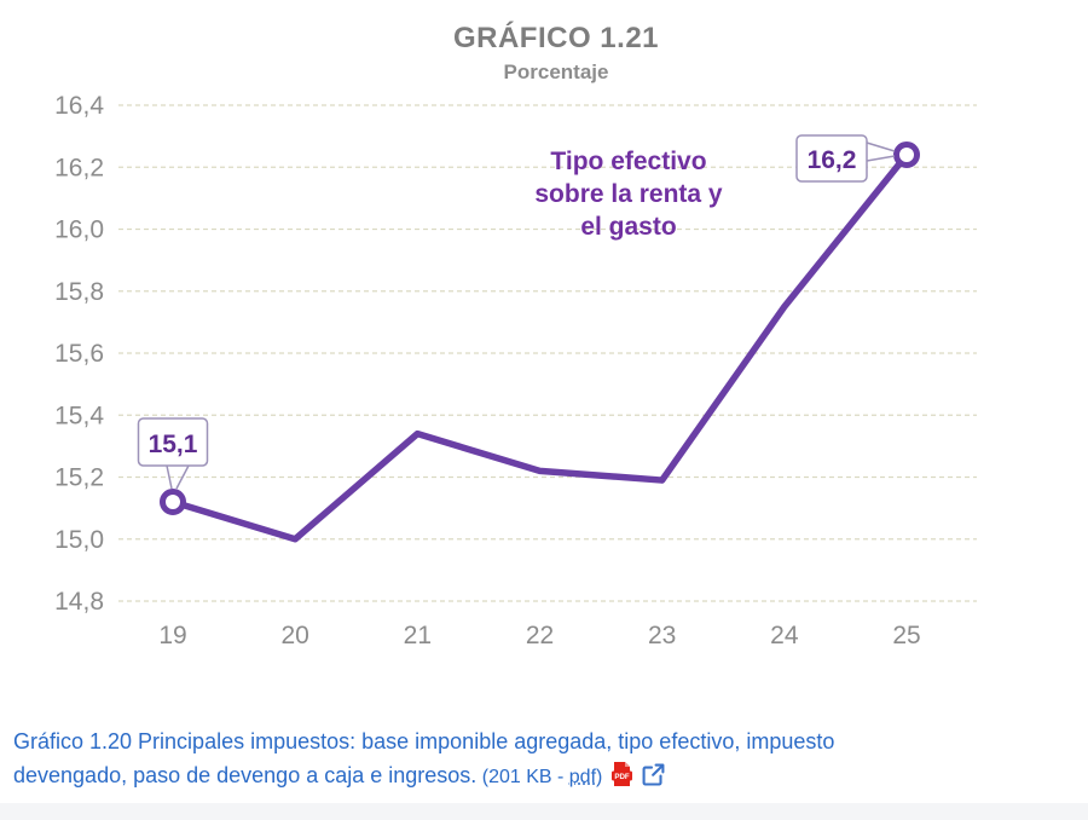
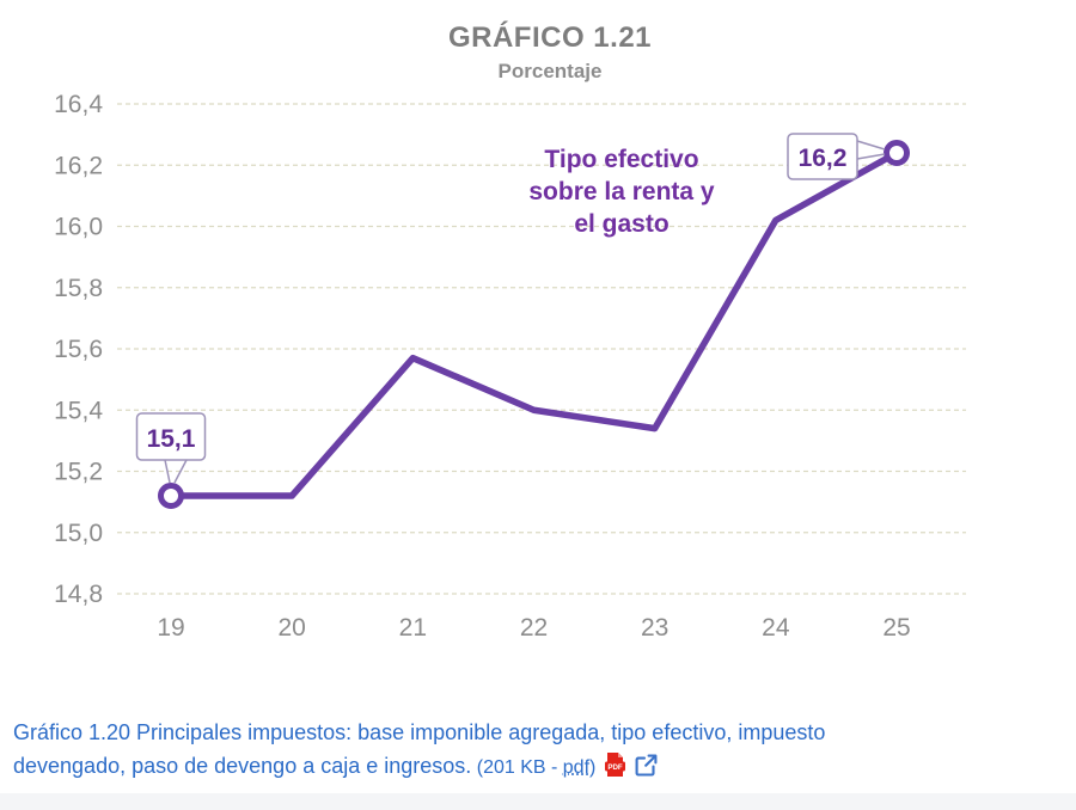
20: 15,00 -> 15,12
21: 15,34 -> 15,57
22: 15,22 -> 15,40
23: 15,19 -> 15,34
24: 15,75 -> 16,02
